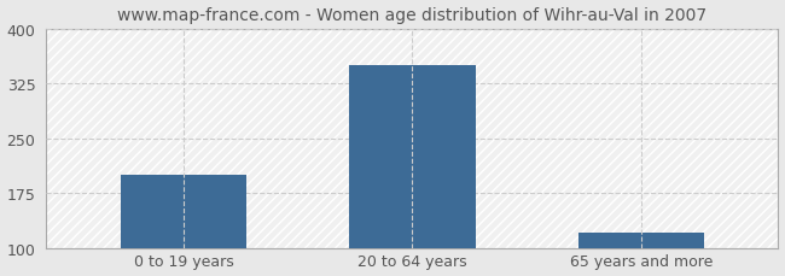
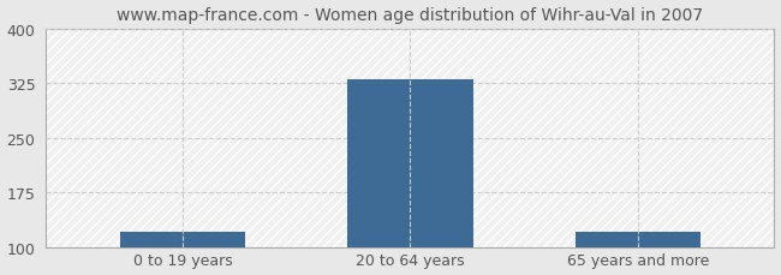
0 to 19 years: 200 -> 120
20 to 64 years: 350 -> 330
